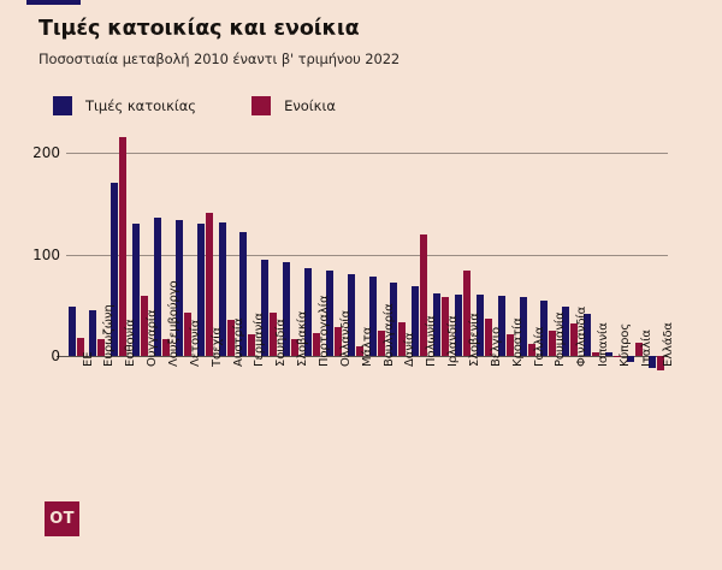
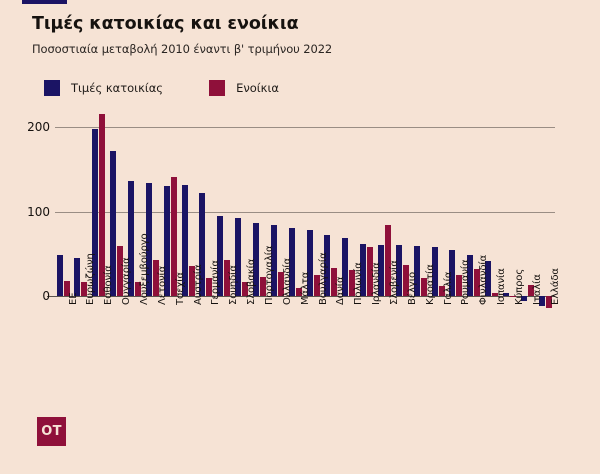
Τιμές κατοικίας/Εσθονία: 170 -> 200
Τιμές κατοικίας/Ουγγαρία: 130 -> 170
Ενοίκια/Πολωνία: 120 -> 30
